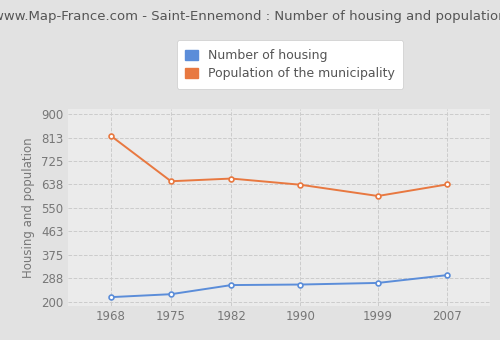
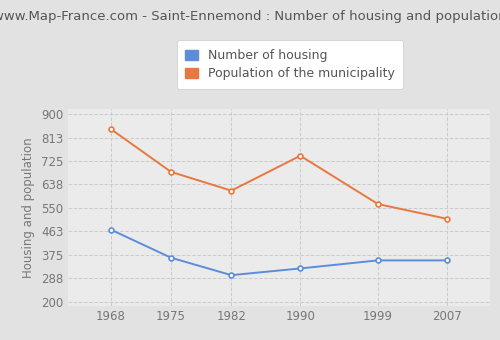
Number of housing/1968: 218 -> 470
Population of the municipality/1968: 820 -> 845
Number of housing/1975: 229 -> 365
Population of the municipality/1975: 650 -> 685
Number of housing/1982: 263 -> 300
Population of the municipality/1982: 660 -> 615
Number of housing/1990: 265 -> 325
Population of the municipality/1990: 637 -> 745
Number of housing/1999: 271 -> 355
Population of the municipality/1999: 595 -> 565
Number of housing/2007: 300 -> 355
Population of the municipality/2007: 638 -> 510
